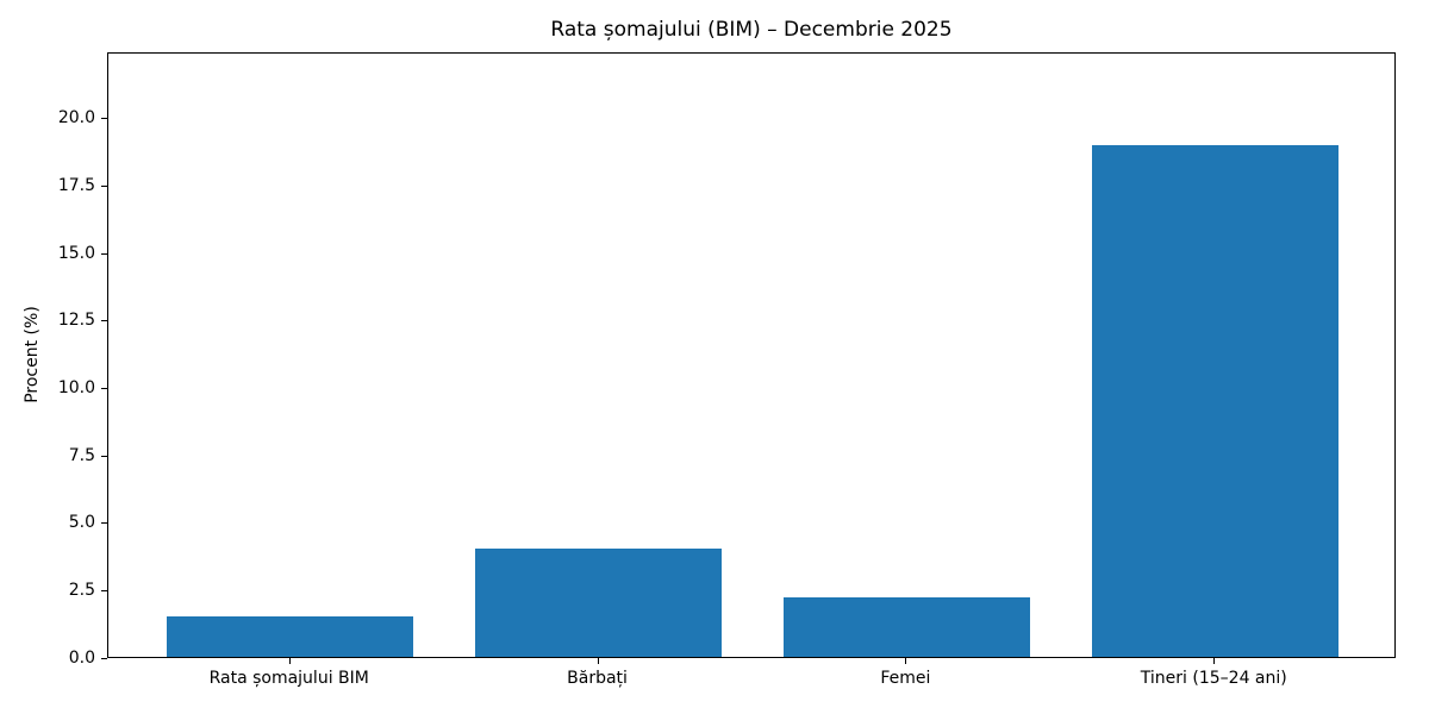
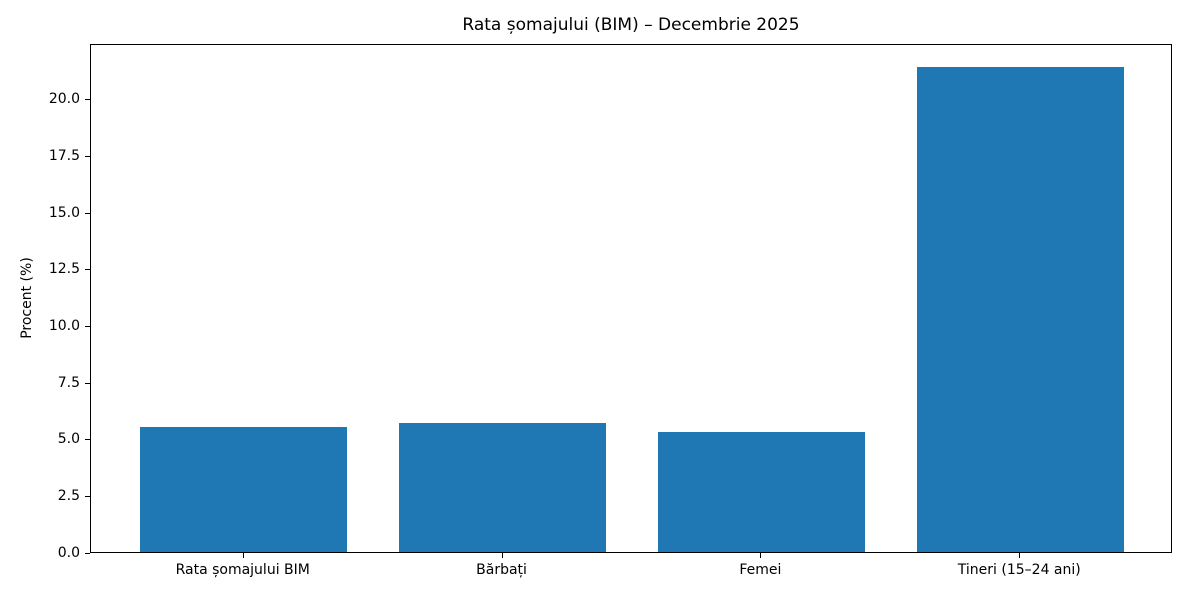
Rata șomajului BIM: 1.5 -> 5.5
Bărbați: 4.0 -> 5.7
Femei: 2.2 -> 5.3
Tineri (15–24 ani): 19.0 -> 21.4
